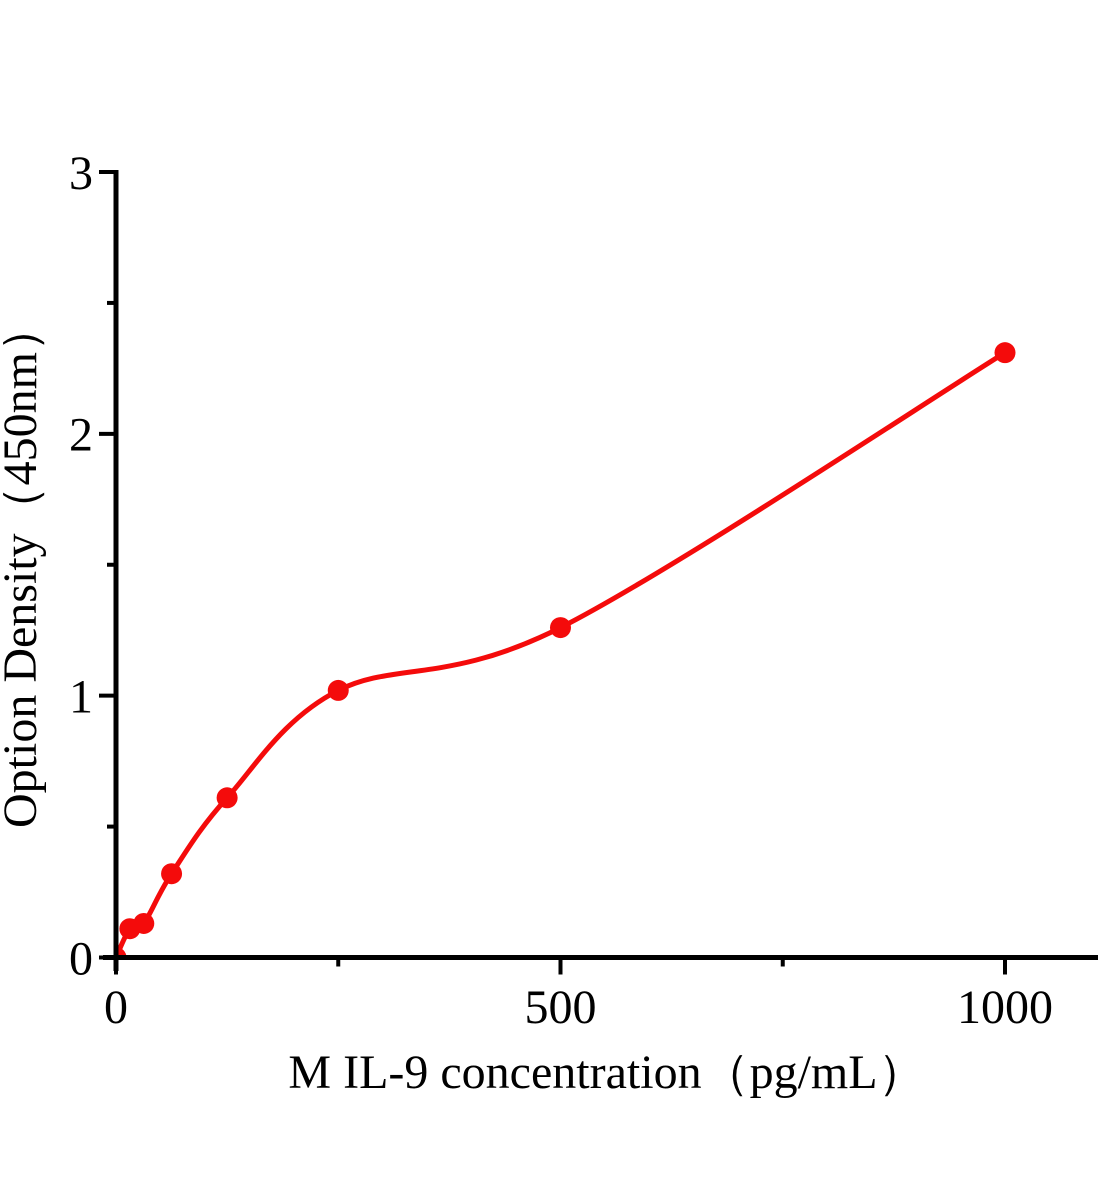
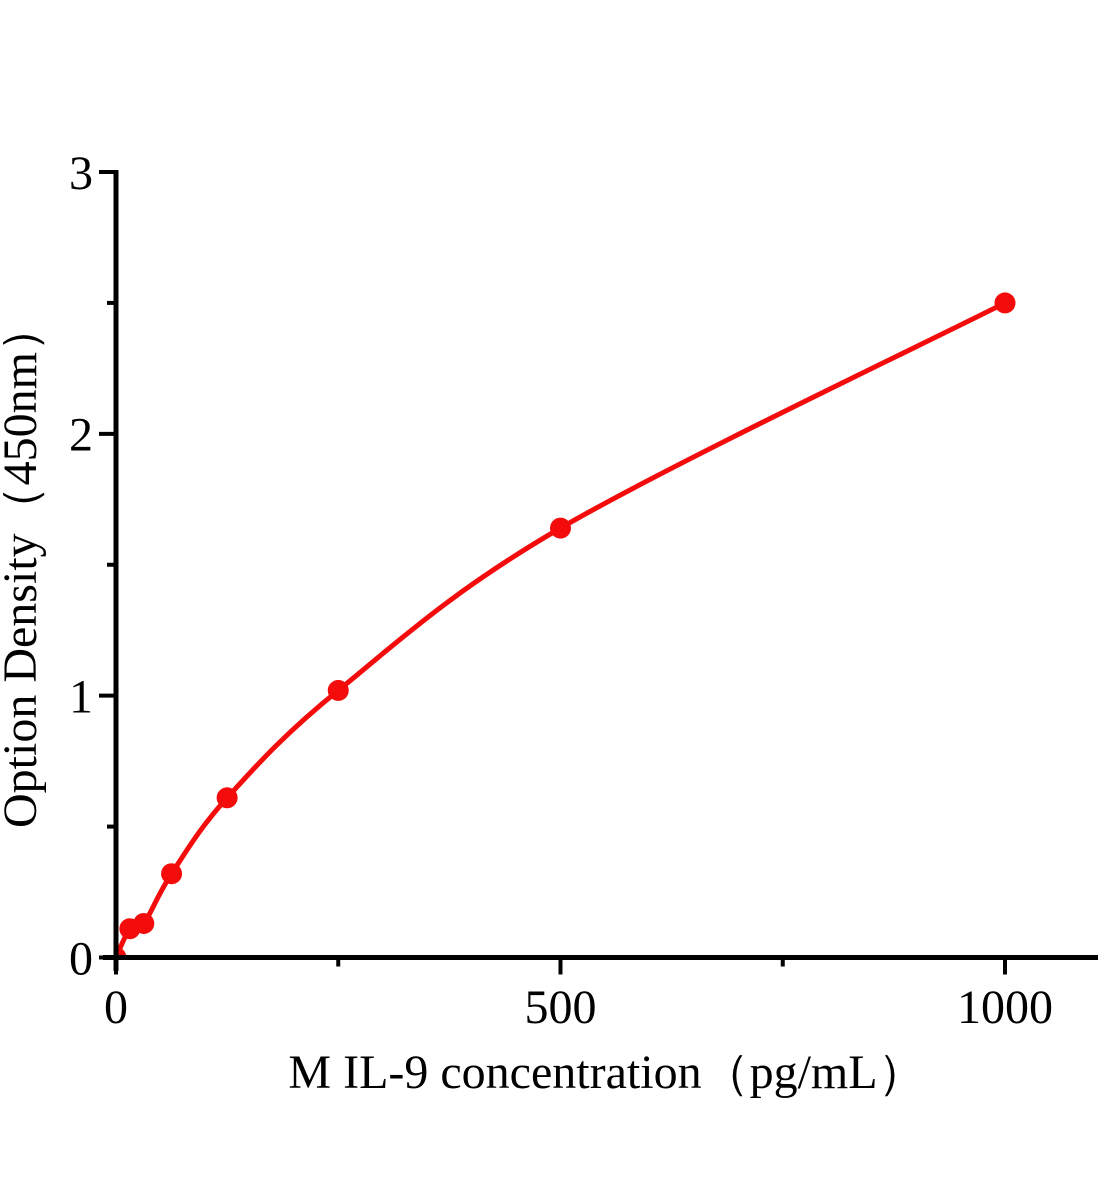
500: 1.26 -> 1.64
1000: 2.31 -> 2.50
